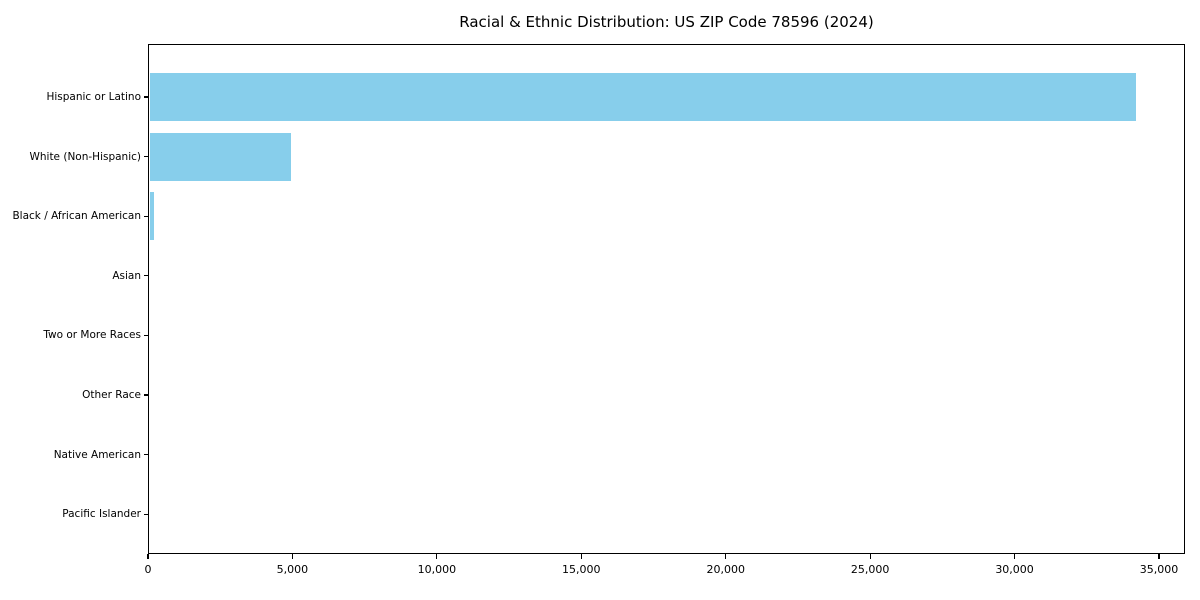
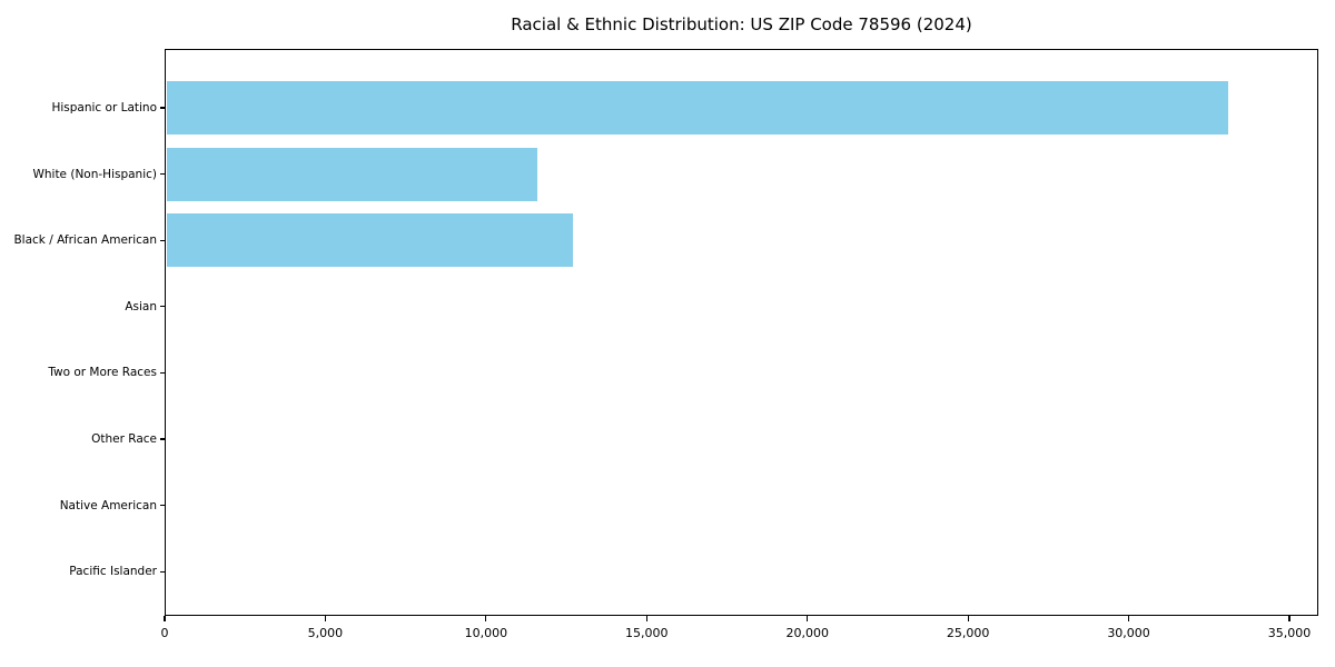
Hispanic or Latino: 34200 -> 33100
White (Non-Hispanic): 5000 -> 11600
Black / African American: 200 -> 12700
